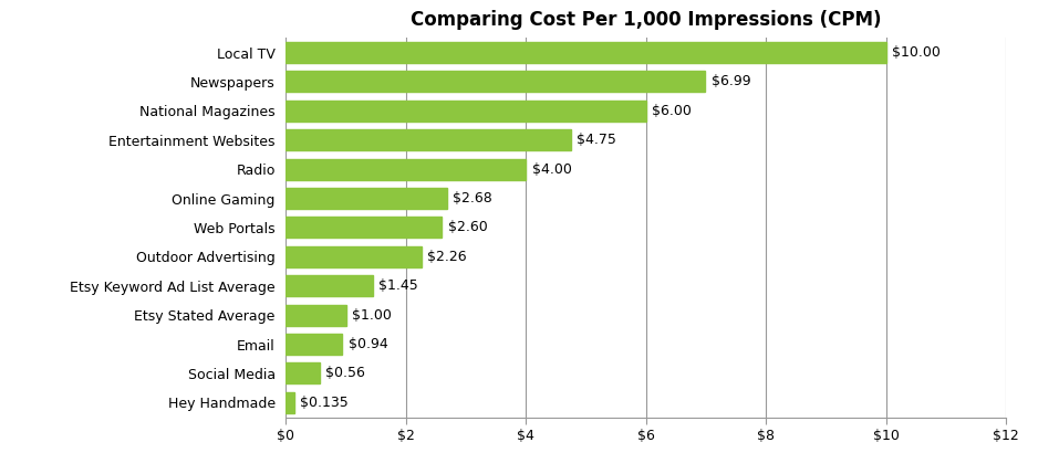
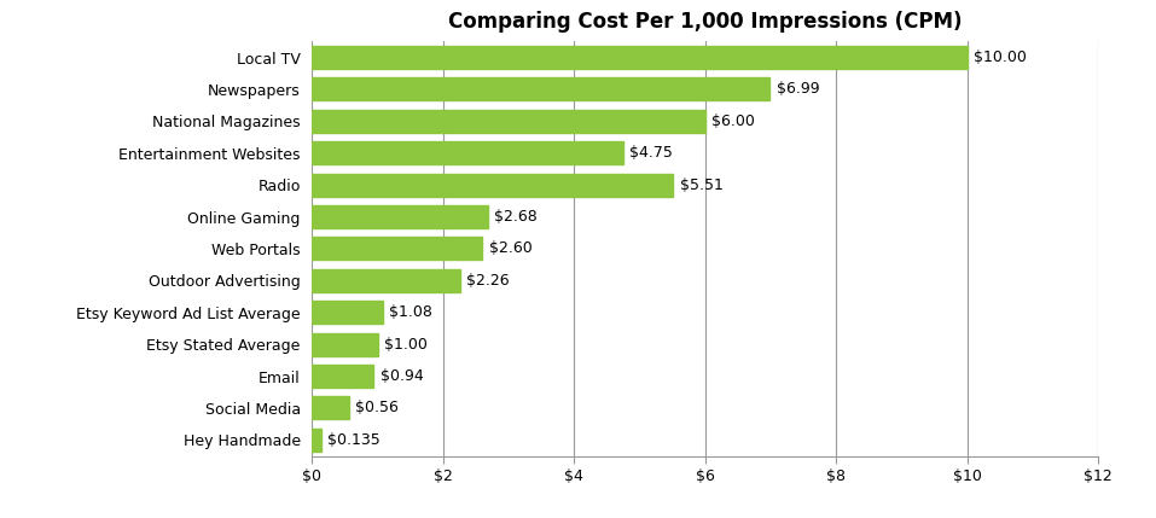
Radio: $4.00 -> $5.51
Etsy Keyword Ad List Average: $1.45 -> $1.08
